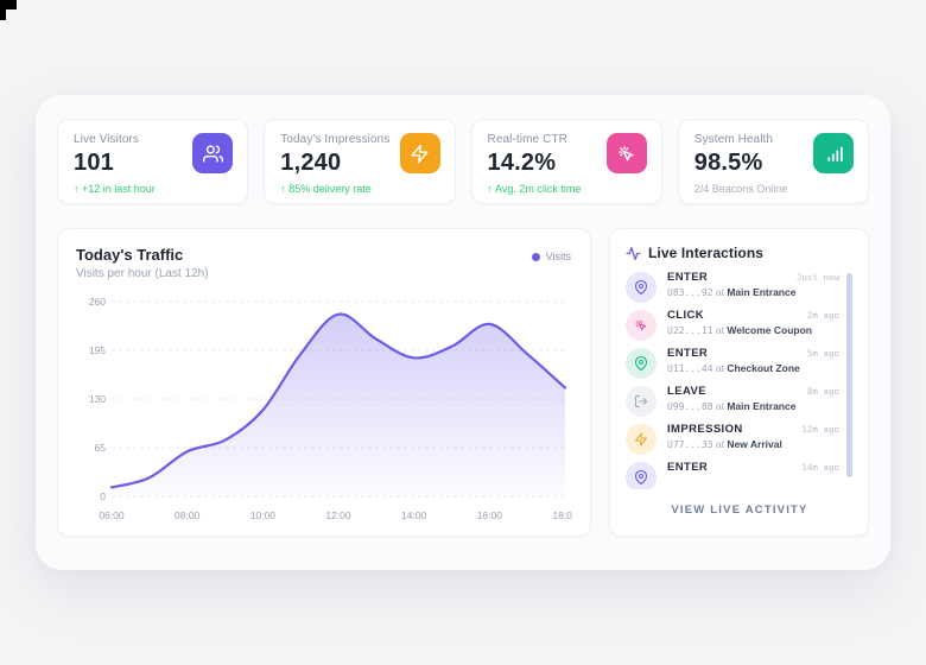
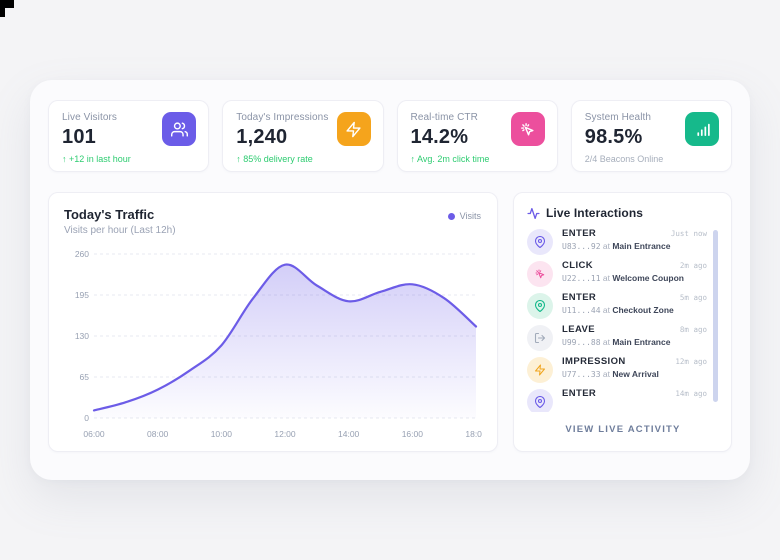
08:00: 60 -> 40
16:00: 230 -> 210
